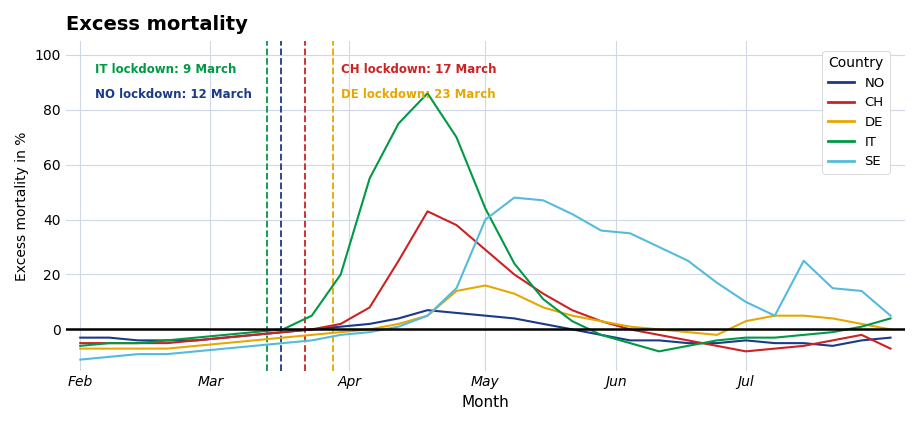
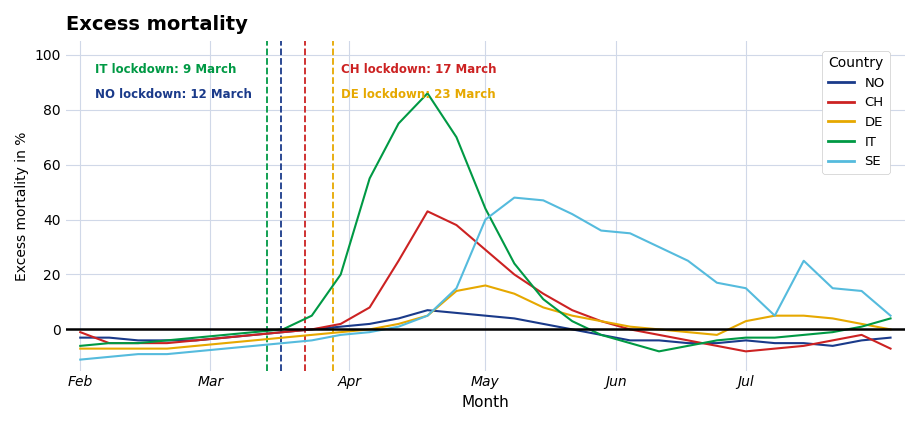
CH/Feb: -5 -> -1
SE/Jul: 10 -> 15
